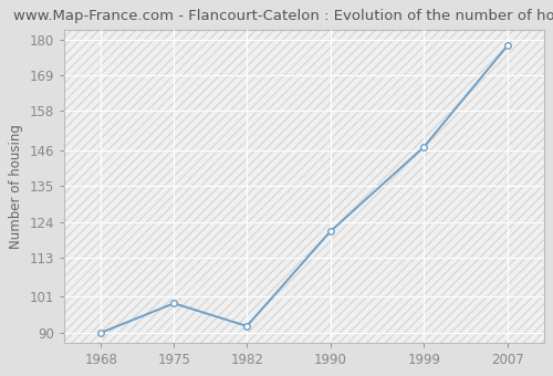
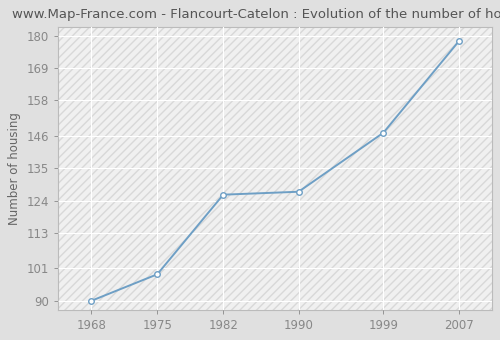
1982: 92 -> 126
1990: 121 -> 127
